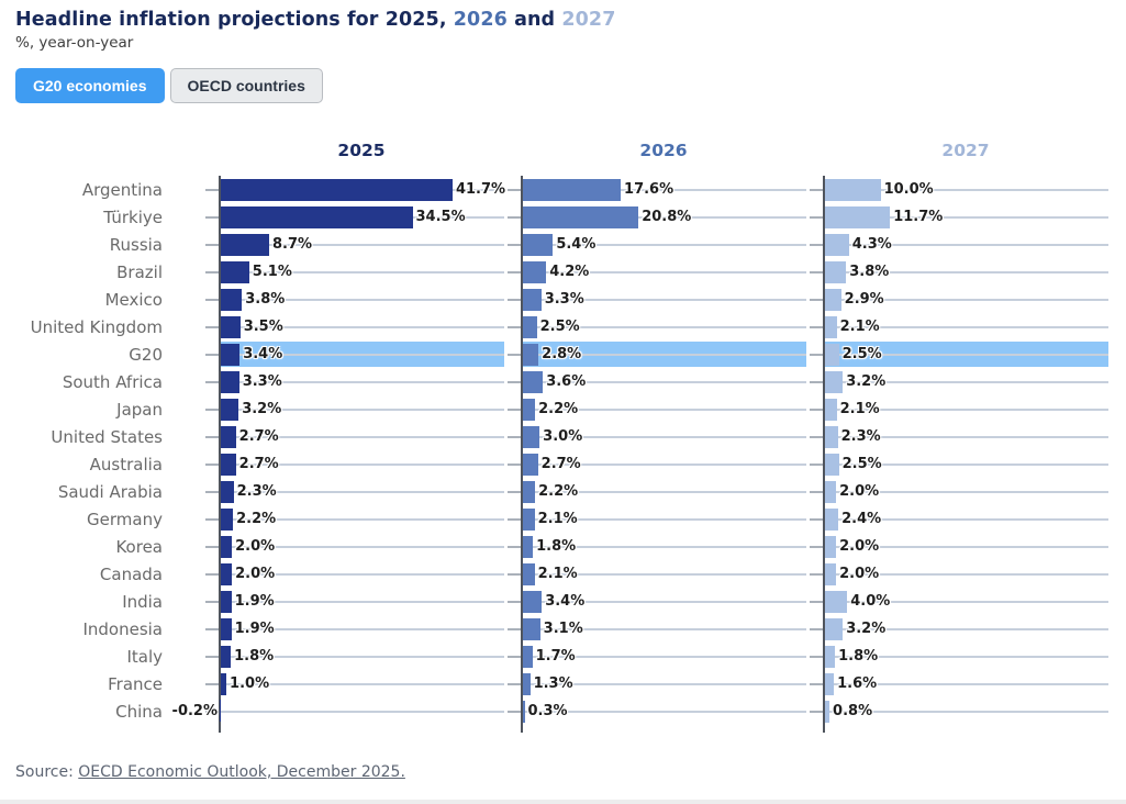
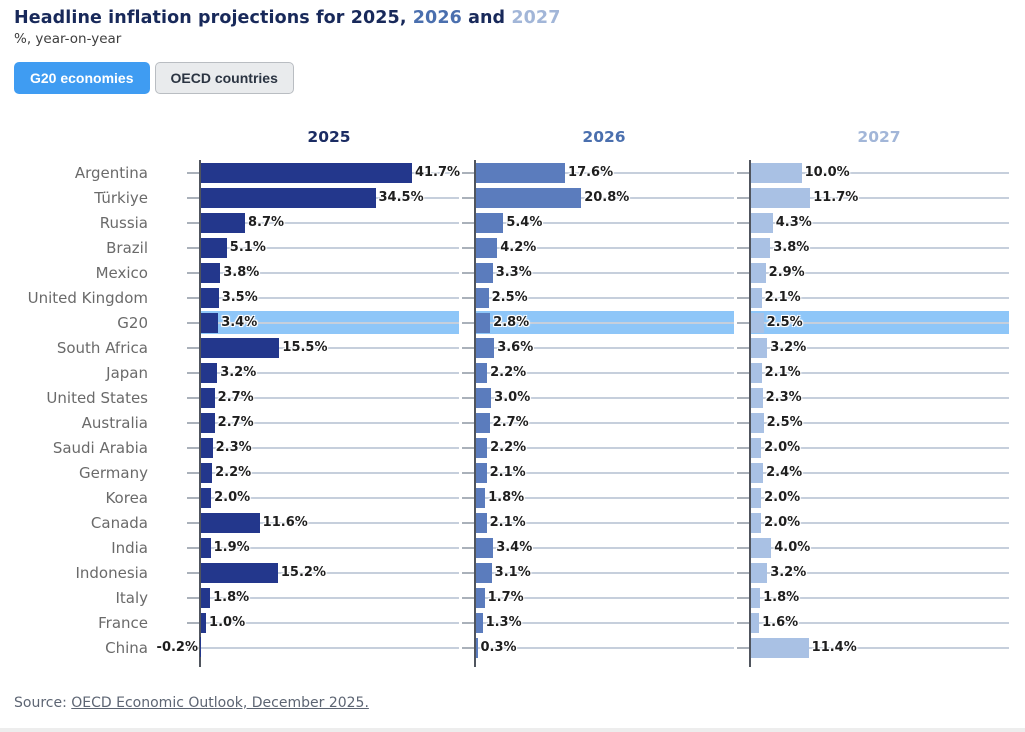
2025/South Africa: 3.3% -> 15.5%
2025/Canada: 2.0% -> 11.6%
2025/Indonesia: 1.9% -> 15.2%
2027/China: 0.8% -> 11.4%
